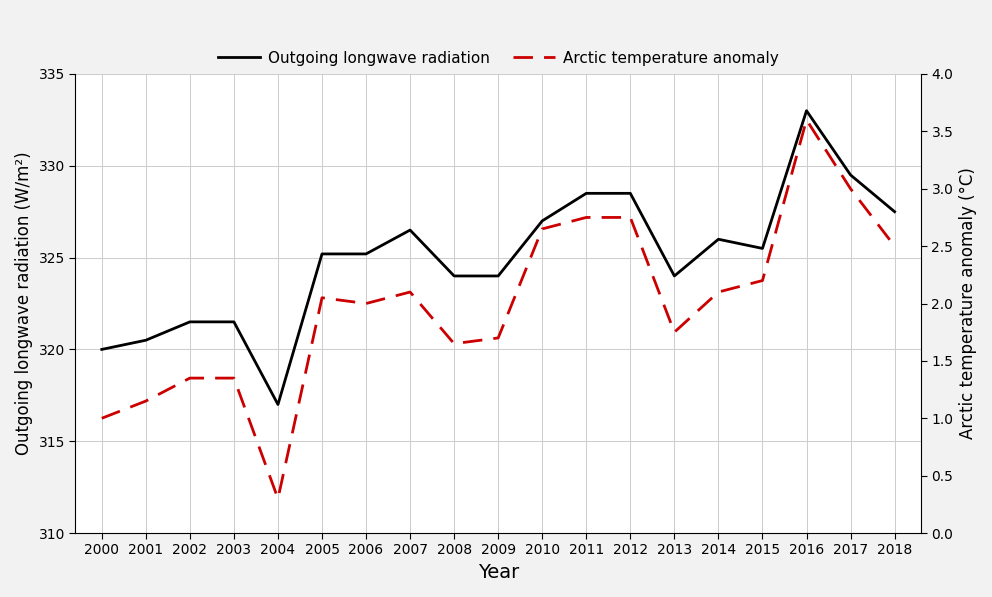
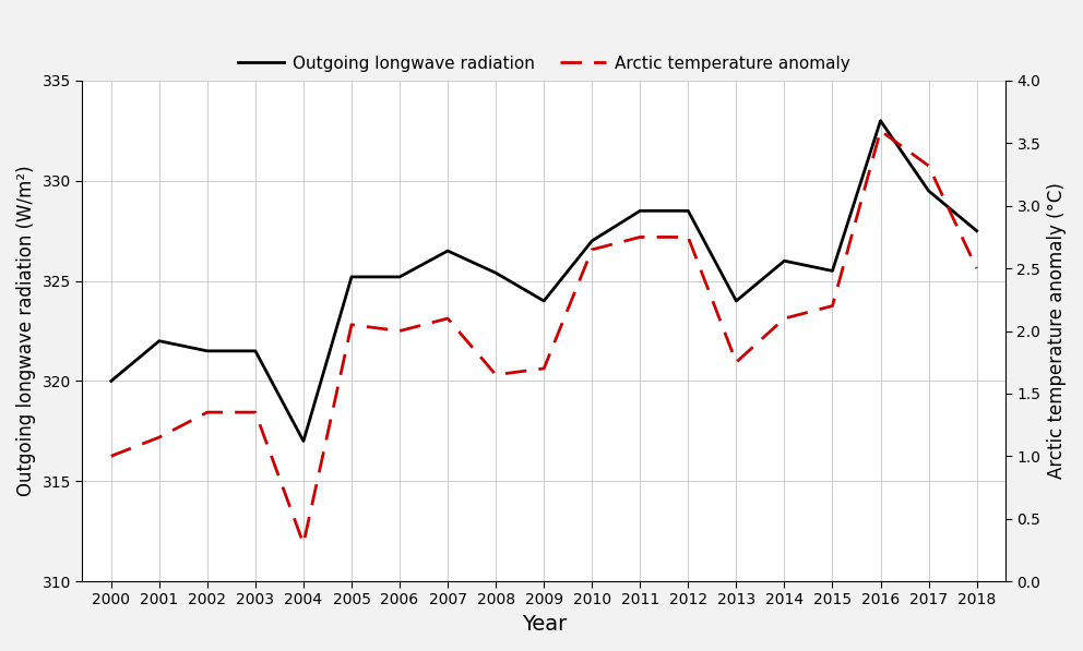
Outgoing longwave radiation/2001: 320.5 -> 322.0
Outgoing longwave radiation/2008: 324.0 -> 325.4
Arctic temperature anomaly/2017: 3.00 -> 3.32
